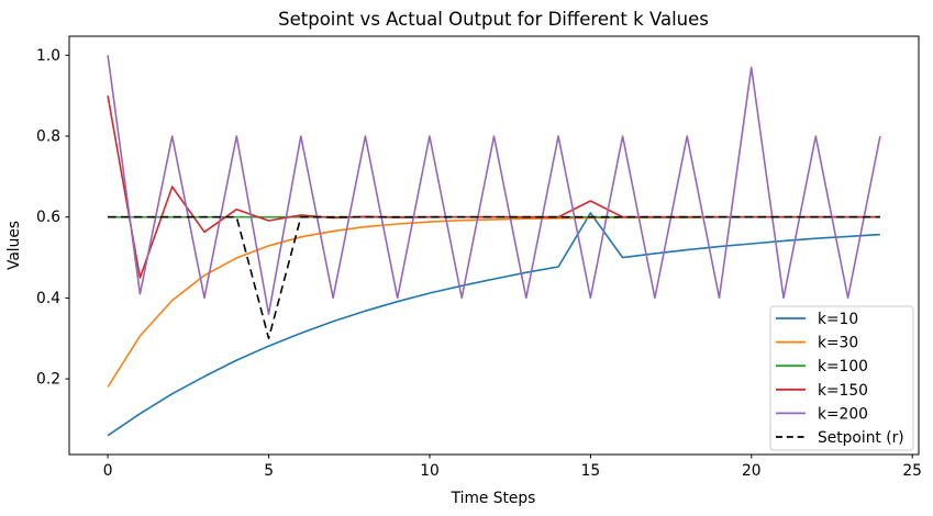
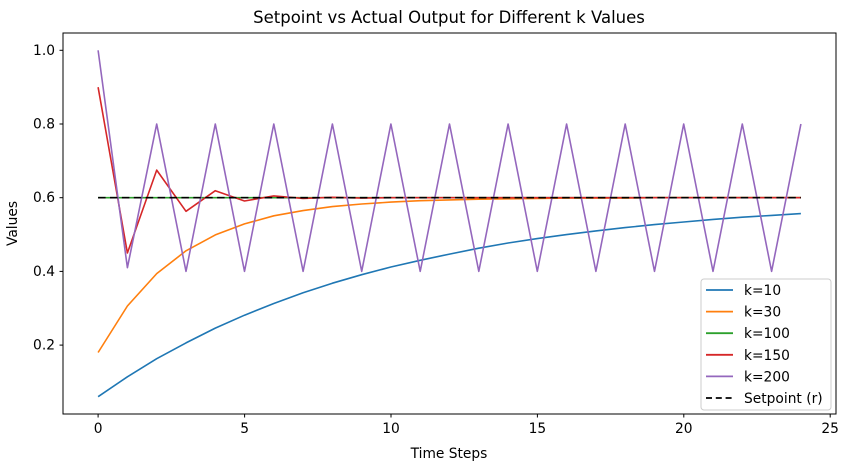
k=200/5: 0.36 -> 0.40
Setpoint (r)/5: 0.3 -> 0.6
k=10/15: 0.61 -> 0.49
k=150/15: 0.64 -> 0.60
k=200/20: 0.97 -> 0.80
